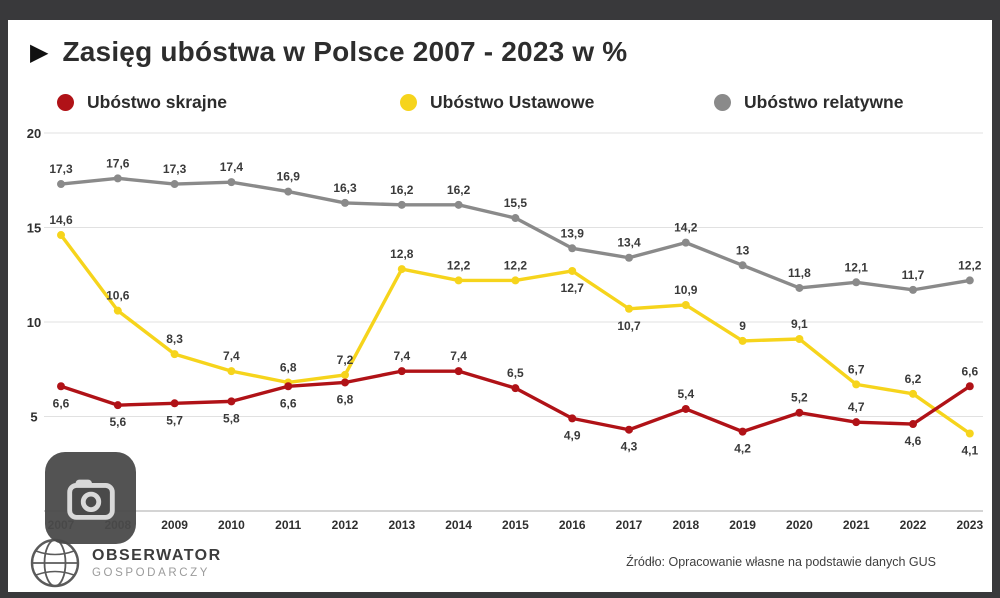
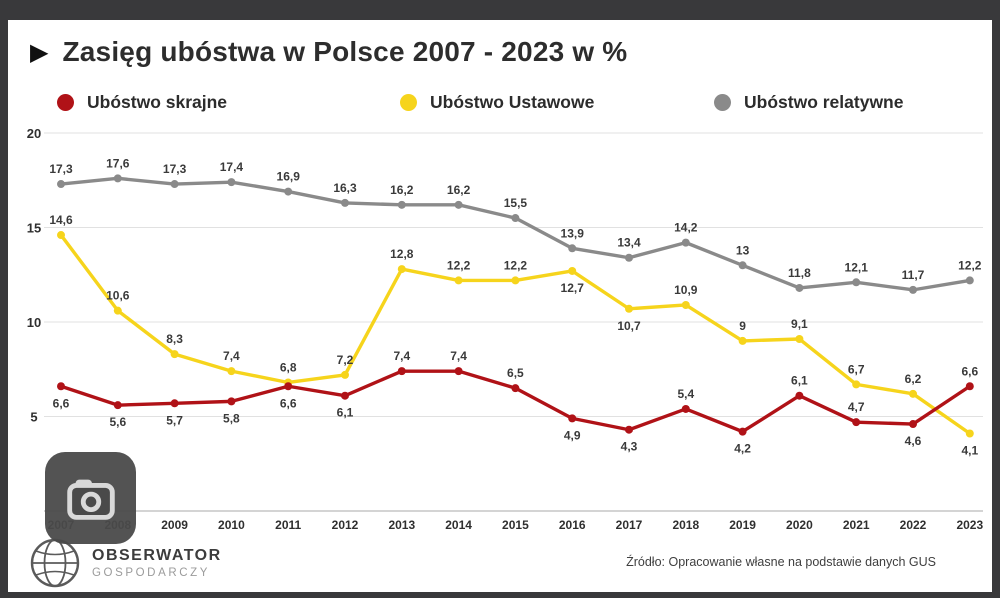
Ubóstwo skrajne/2012: 6,8 -> 6,1
Ubóstwo skrajne/2020: 5,2 -> 6,1
